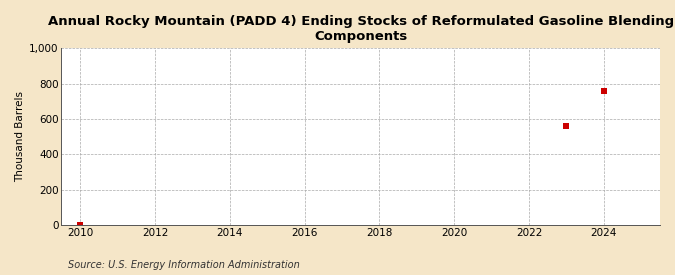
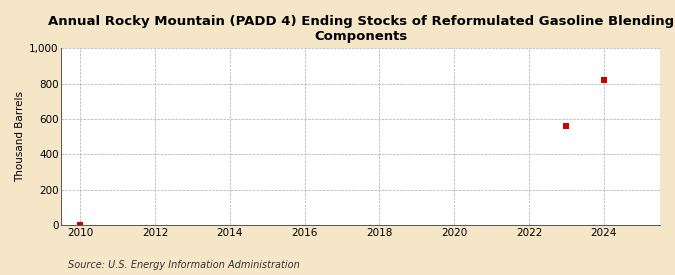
2024: 760 -> 820
